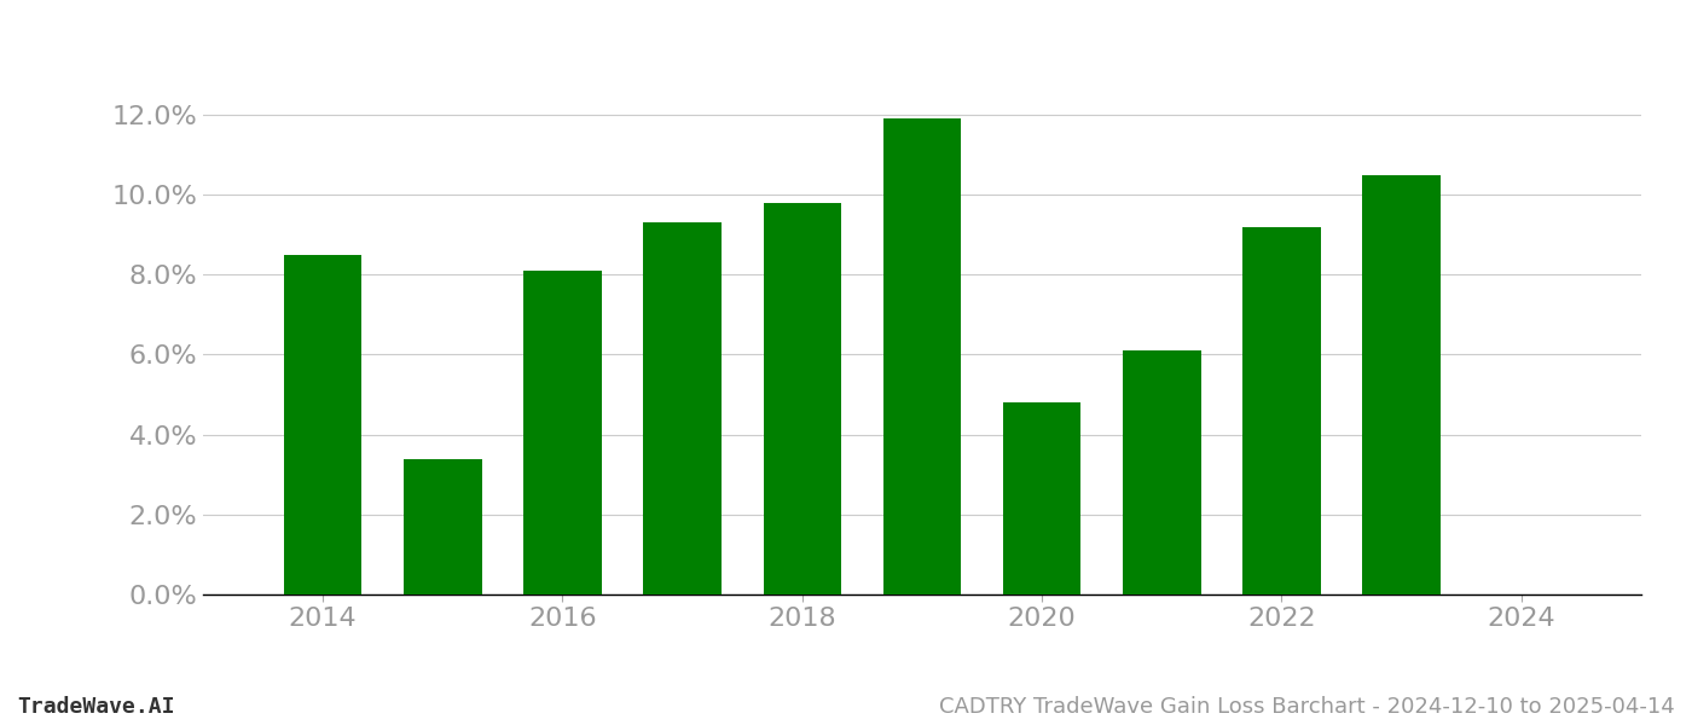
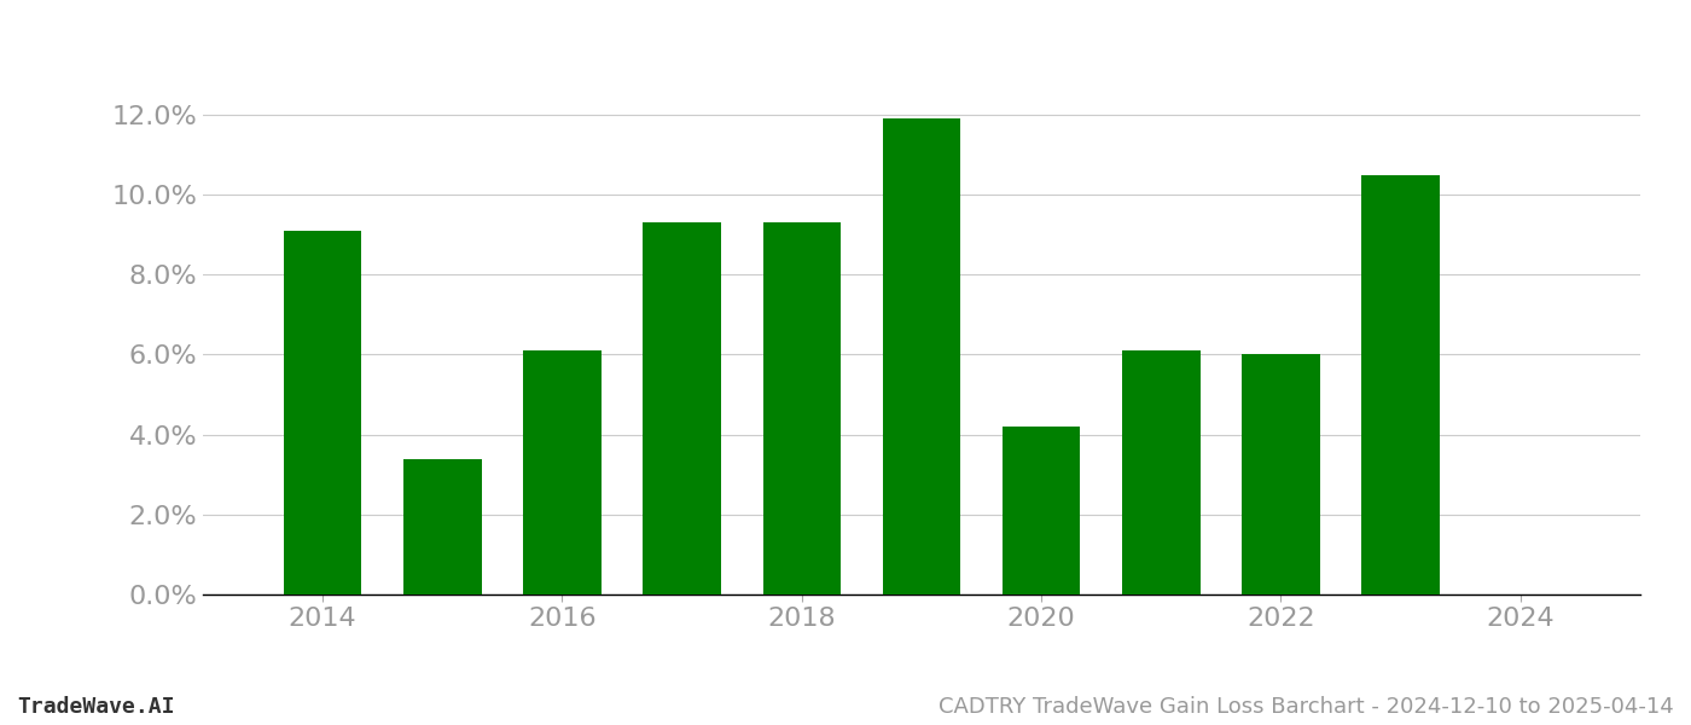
2014: 8.5% -> 9.1%
2016: 8.1% -> 6.1%
2018: 9.8% -> 9.3%
2020: 4.8% -> 4.2%
2022: 9.2% -> 6.0%
